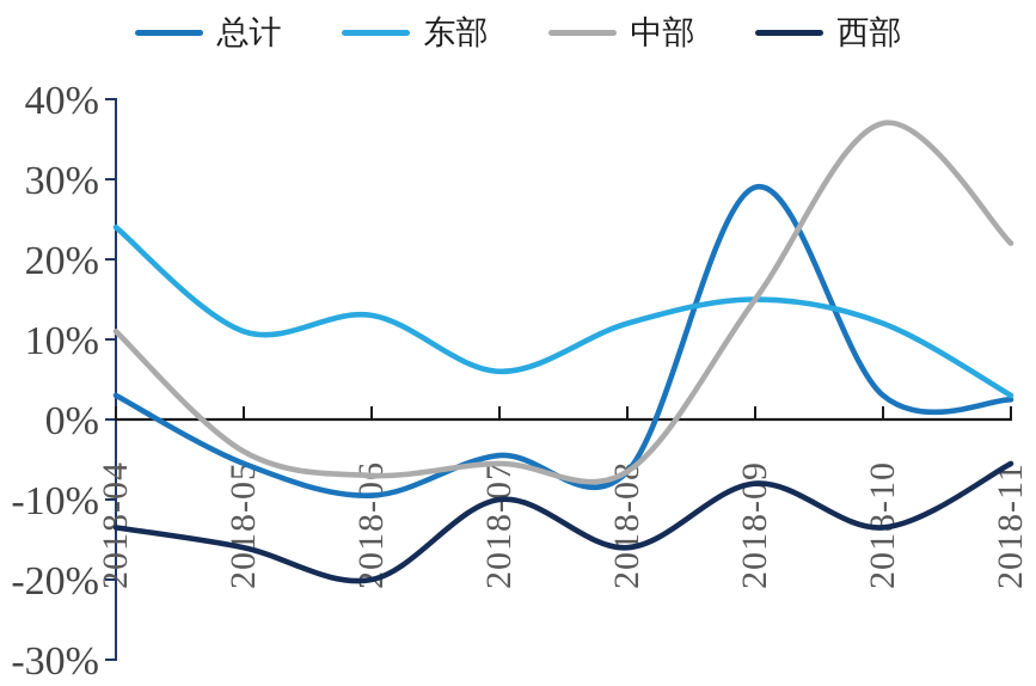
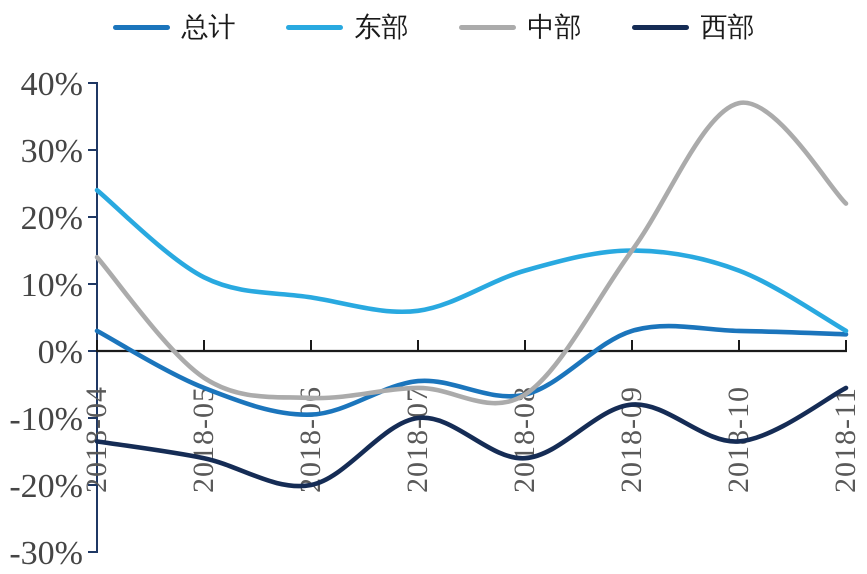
中部/2018-04: 11% -> 14%
东部/2018-06: 13% -> 8%
总计/2018-09: 29% -> 3%
